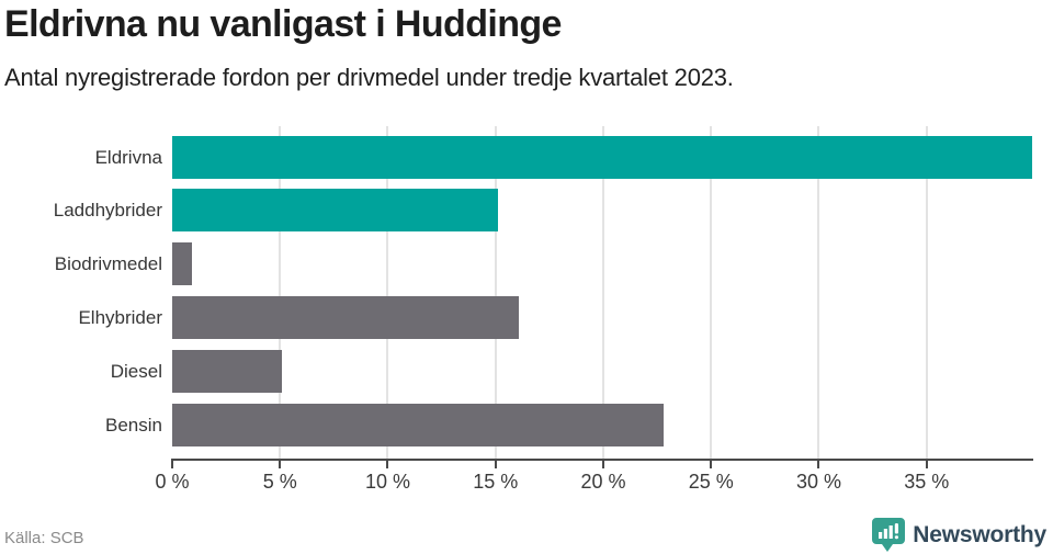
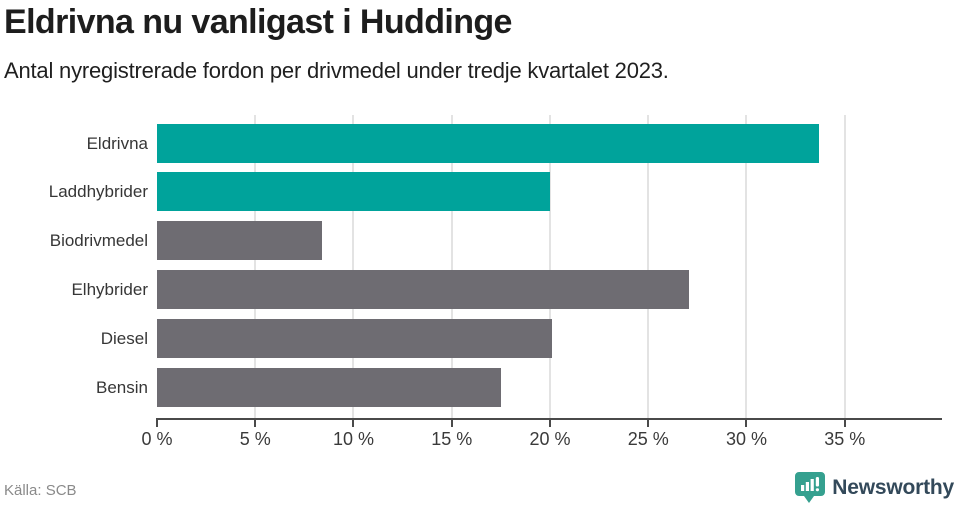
Eldrivna: 39.9% -> 33.7%
Laddhybrider: 15.1% -> 20.0%
Biodrivmedel: 0.9% -> 8.4%
Elhybrider: 16.1% -> 27.1%
Diesel: 5.1% -> 20.1%
Bensin: 22.8% -> 17.5%
